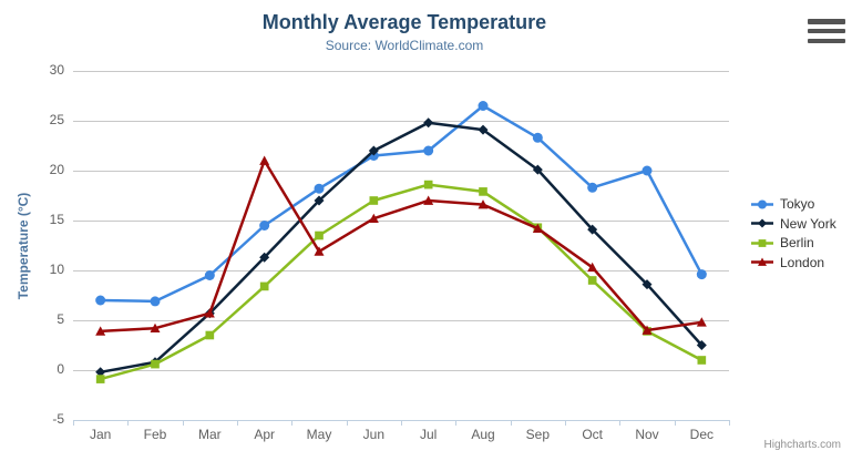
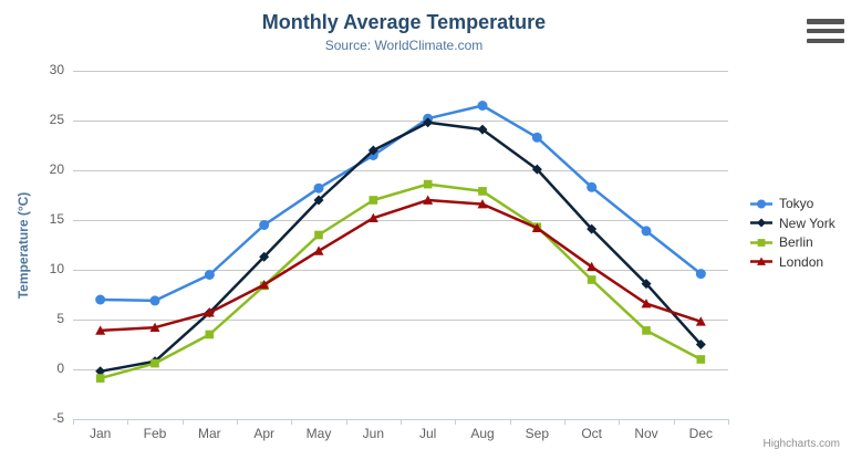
London/Apr: 21 -> 8
Tokyo/Jul: 22 -> 25
Tokyo/Nov: 20 -> 14
London/Nov: 4 -> 7
